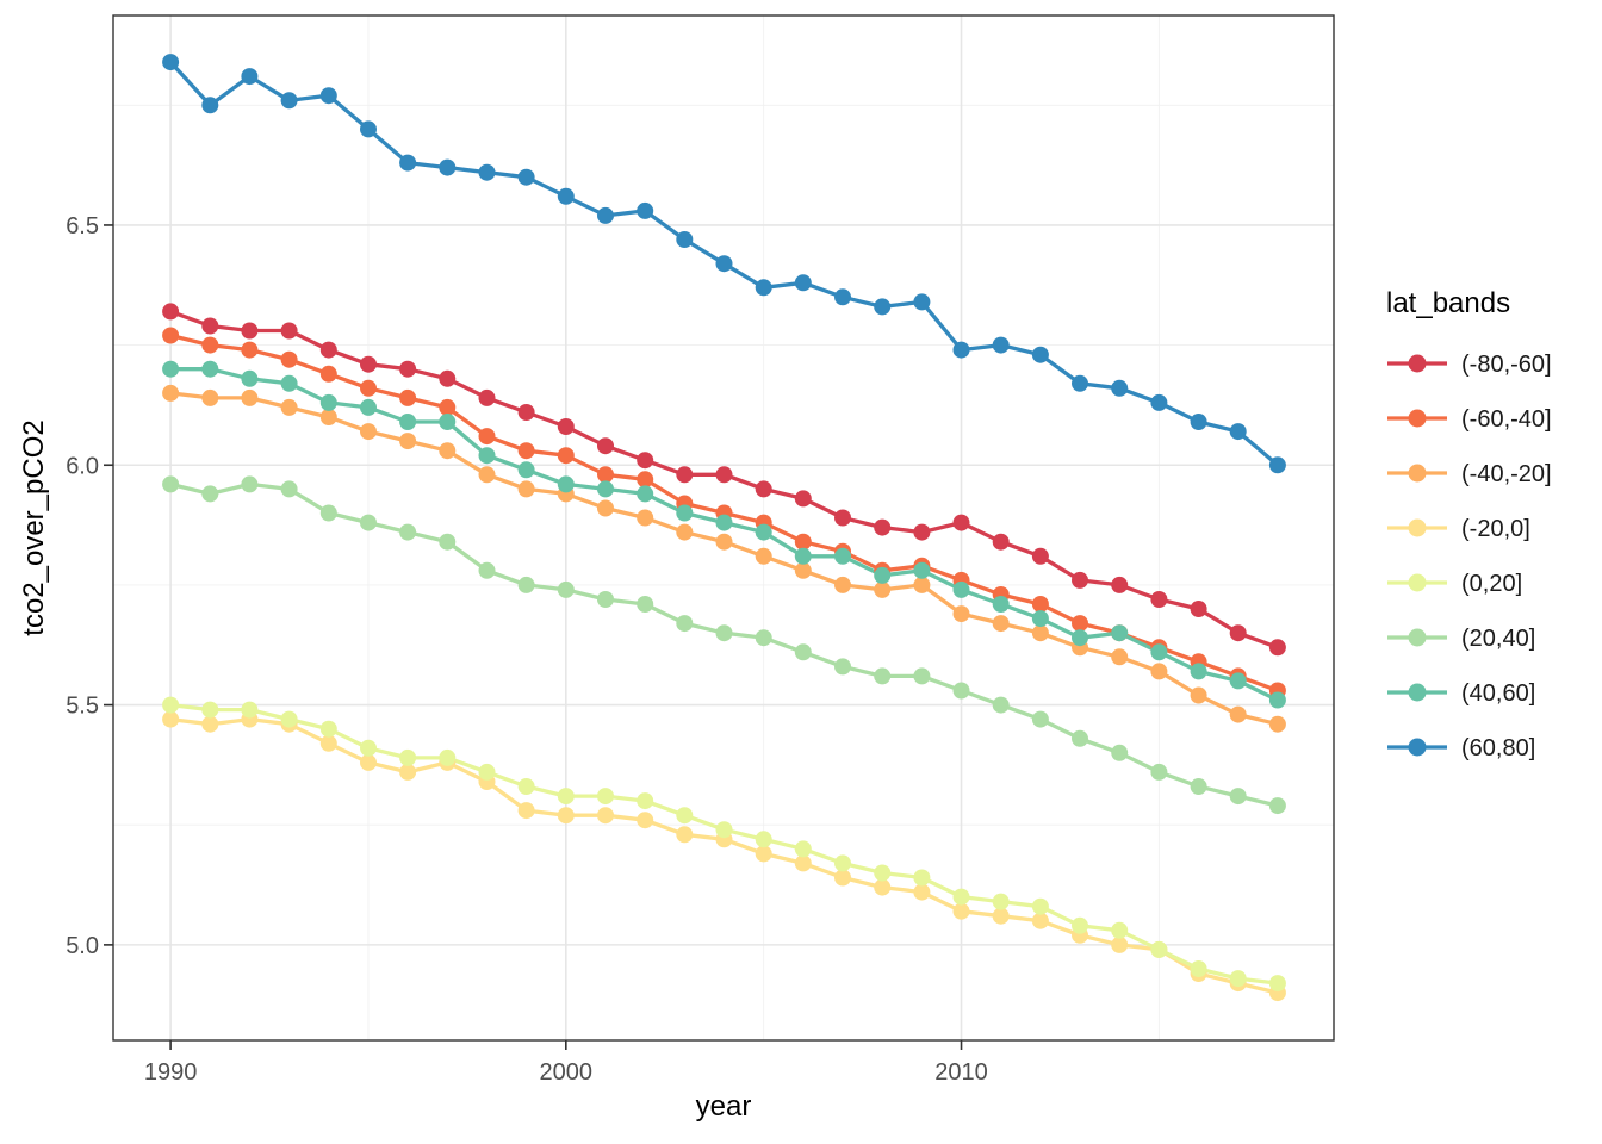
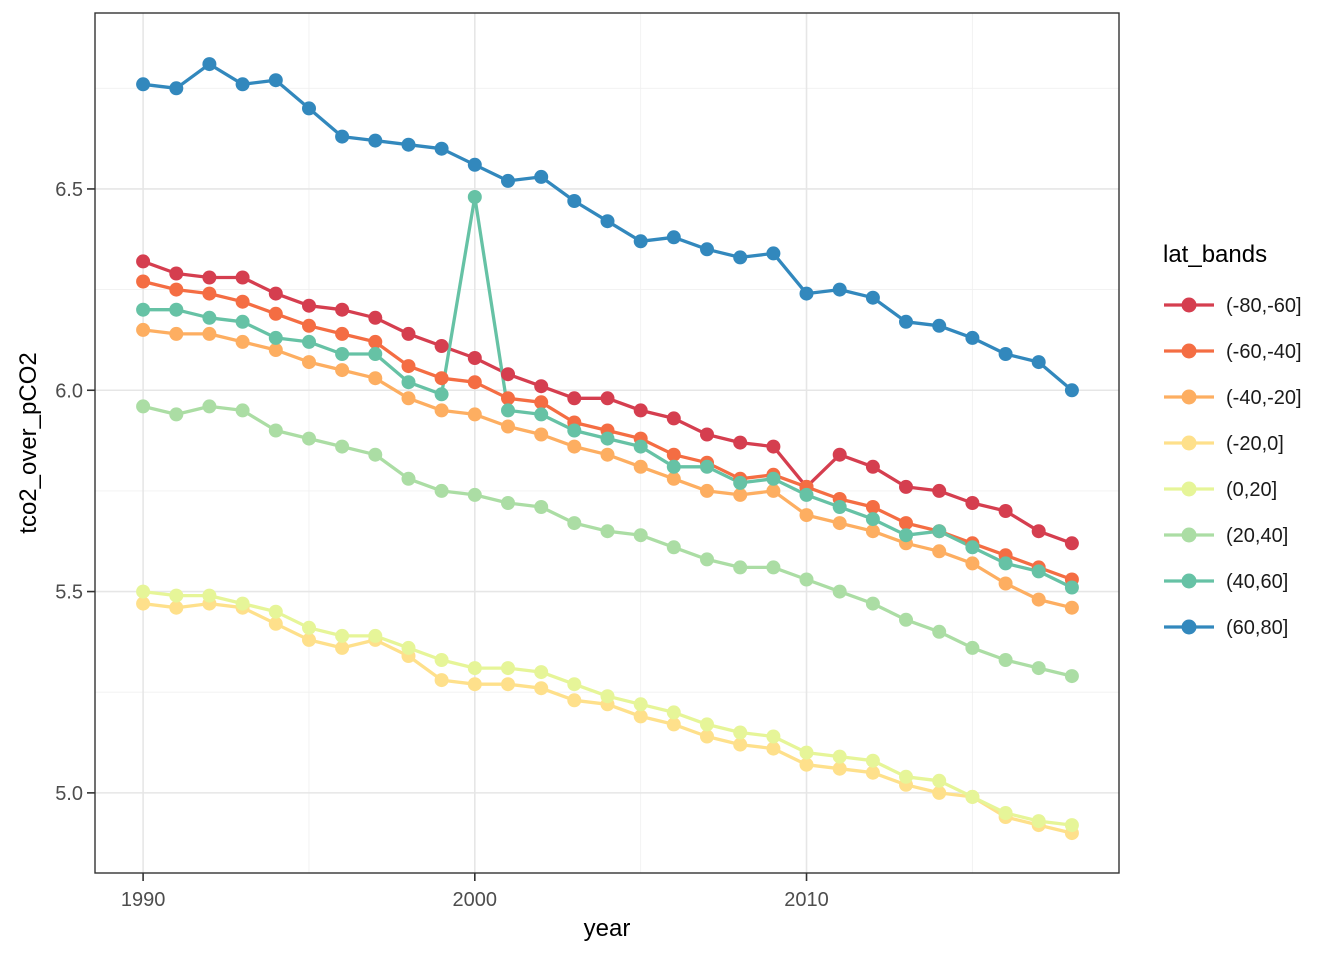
(60,80]/1990: 6.84 -> 6.76
(40,60]/2000: 5.96 -> 6.48
(-80,-60]/2010: 5.88 -> 5.76
